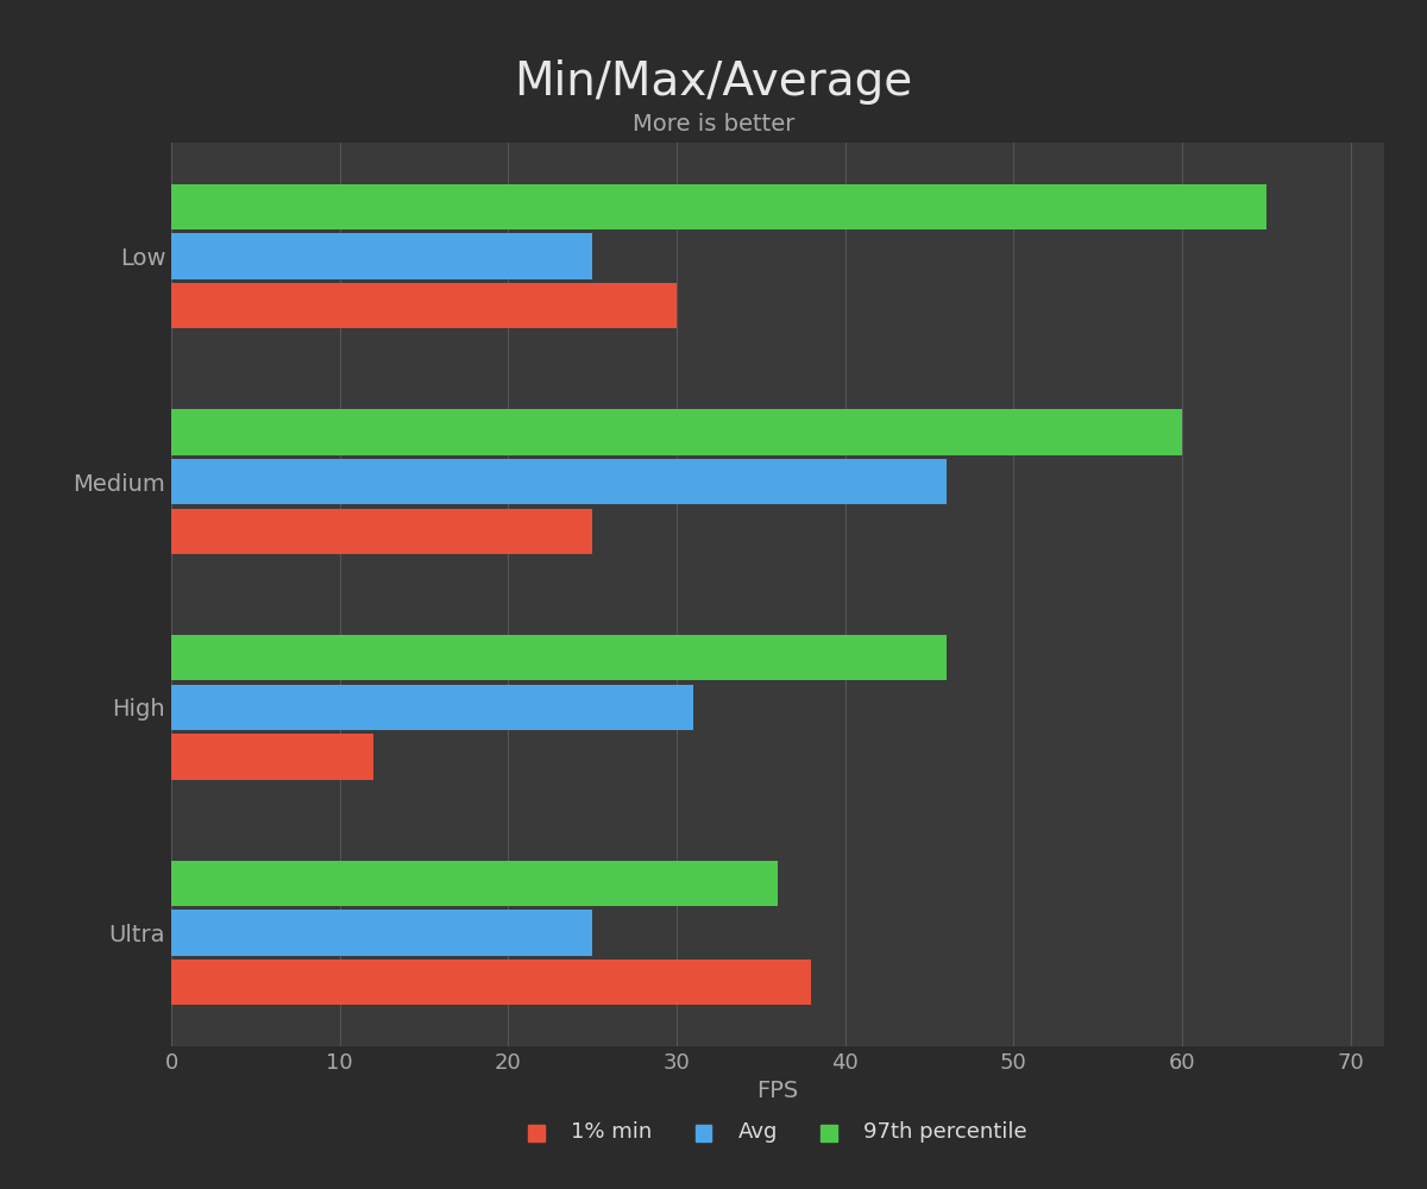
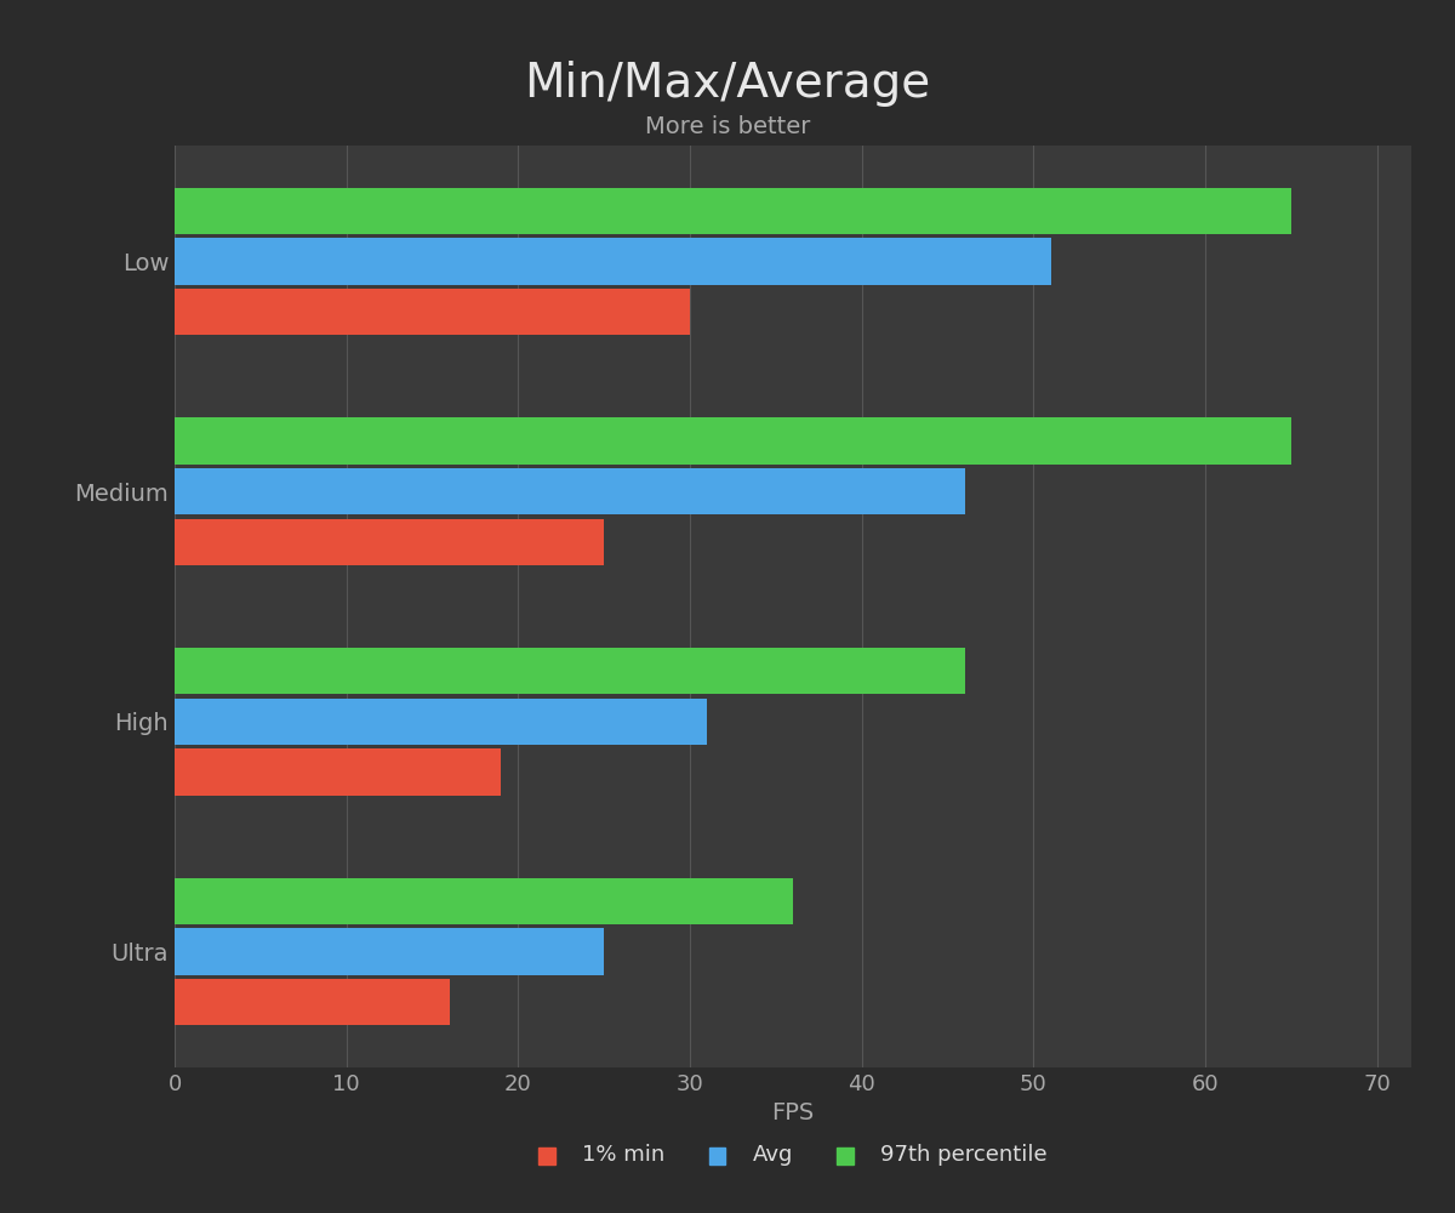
Avg/Low: 25 -> 51
97th percentile/Medium: 60 -> 65
1% min/High: 12 -> 19
1% min/Ultra: 38 -> 16
